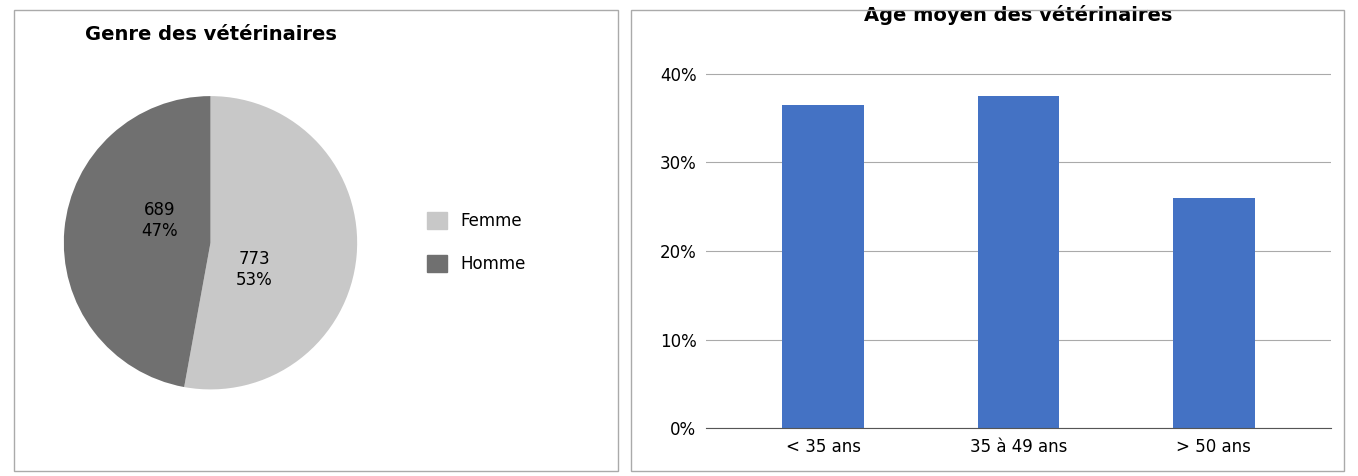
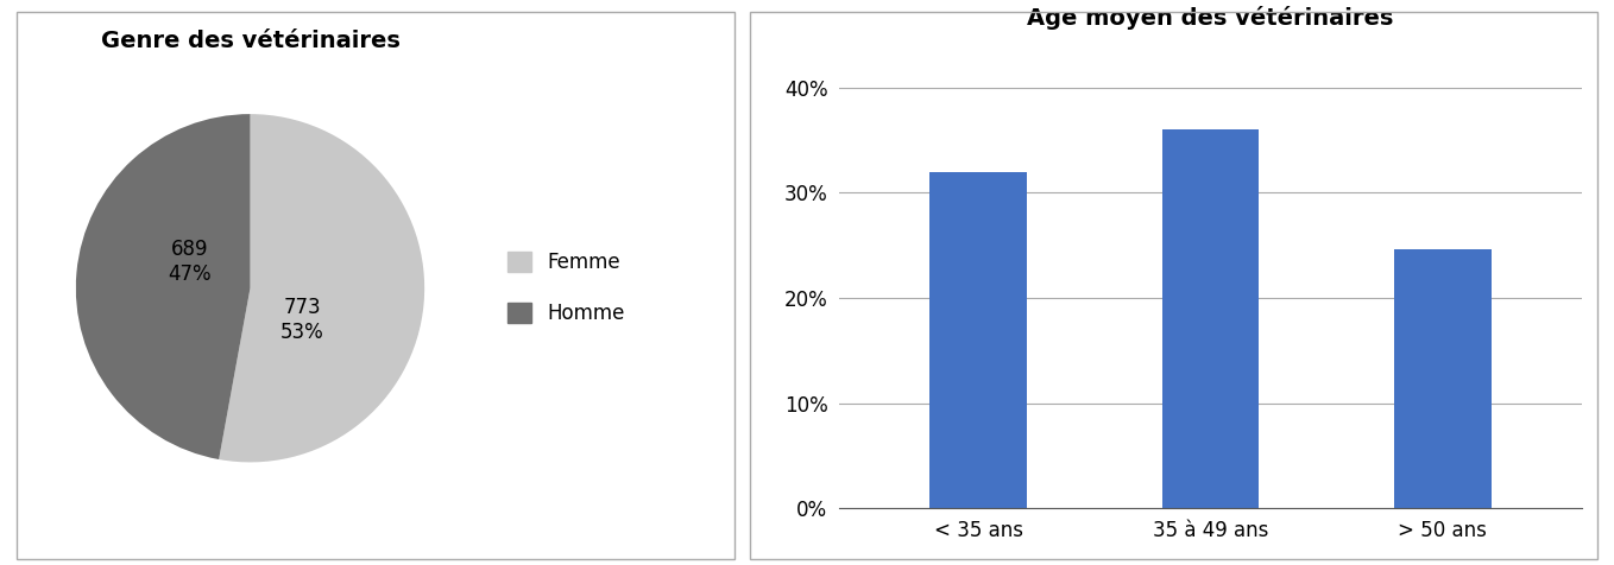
< 35 ans: 36.5% -> 32.0%
35 à 49 ans: 37.5% -> 36.0%
> 50 ans: 26.0% -> 24.6%
